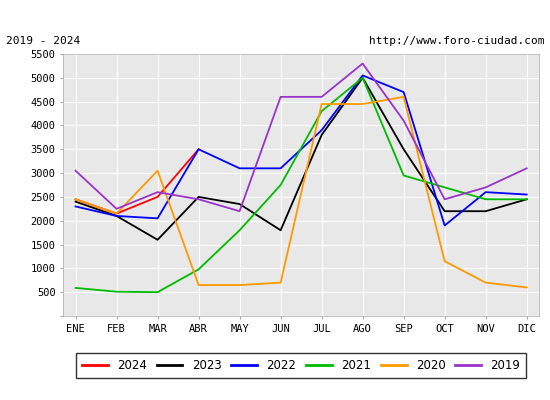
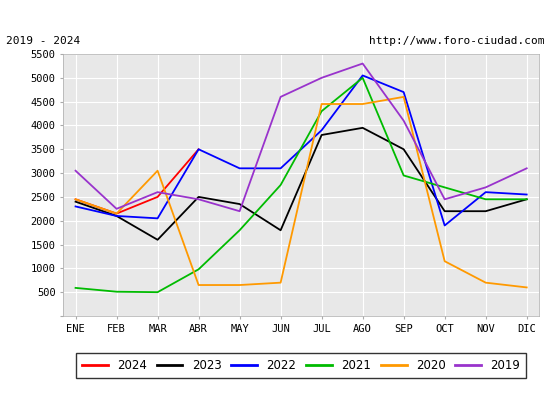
2019/JUL: 4600 -> 5000
2023/AGO: 5000 -> 3950
